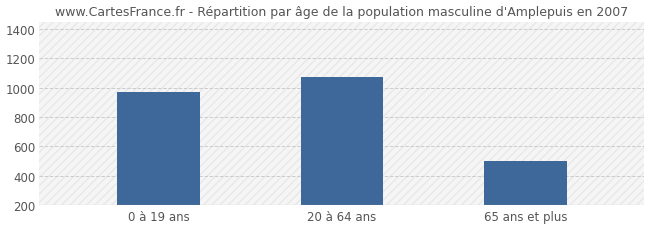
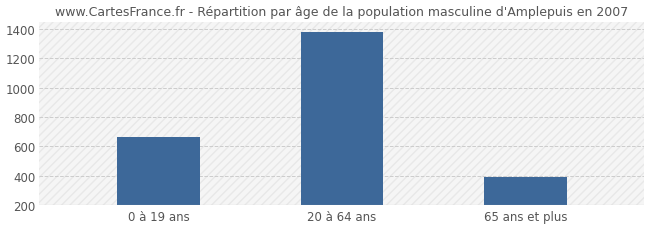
0 à 19 ans: 970 -> 660
20 à 64 ans: 1070 -> 1380
65 ans et plus: 500 -> 390
